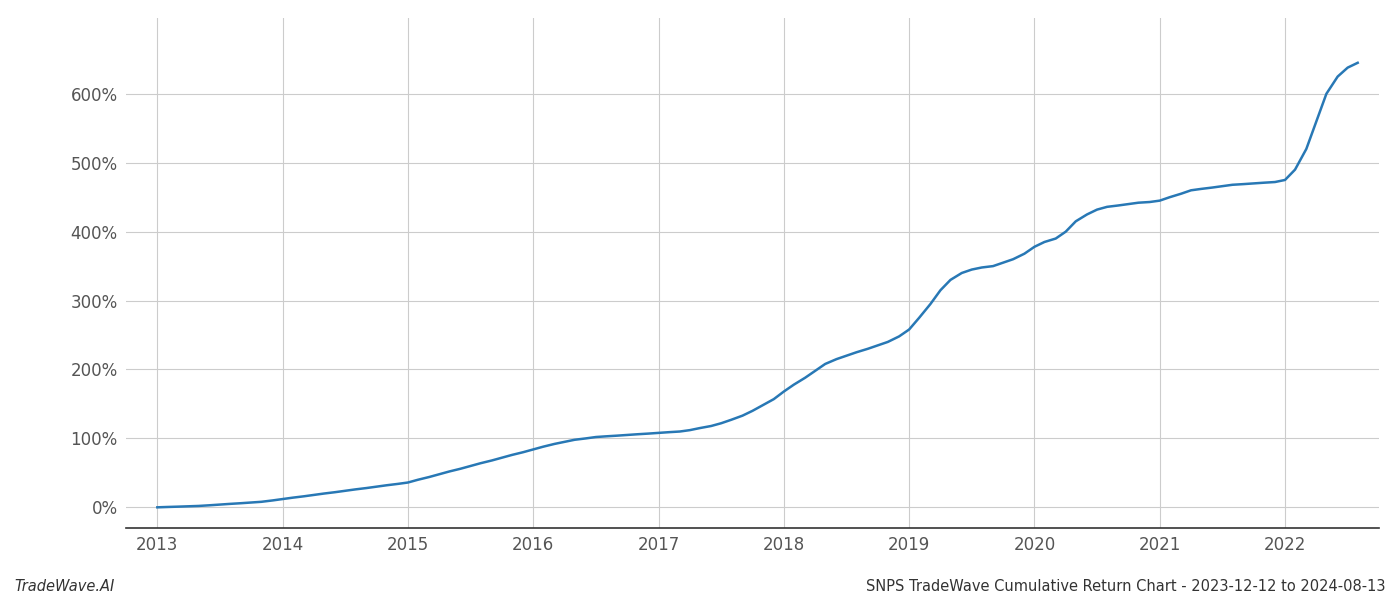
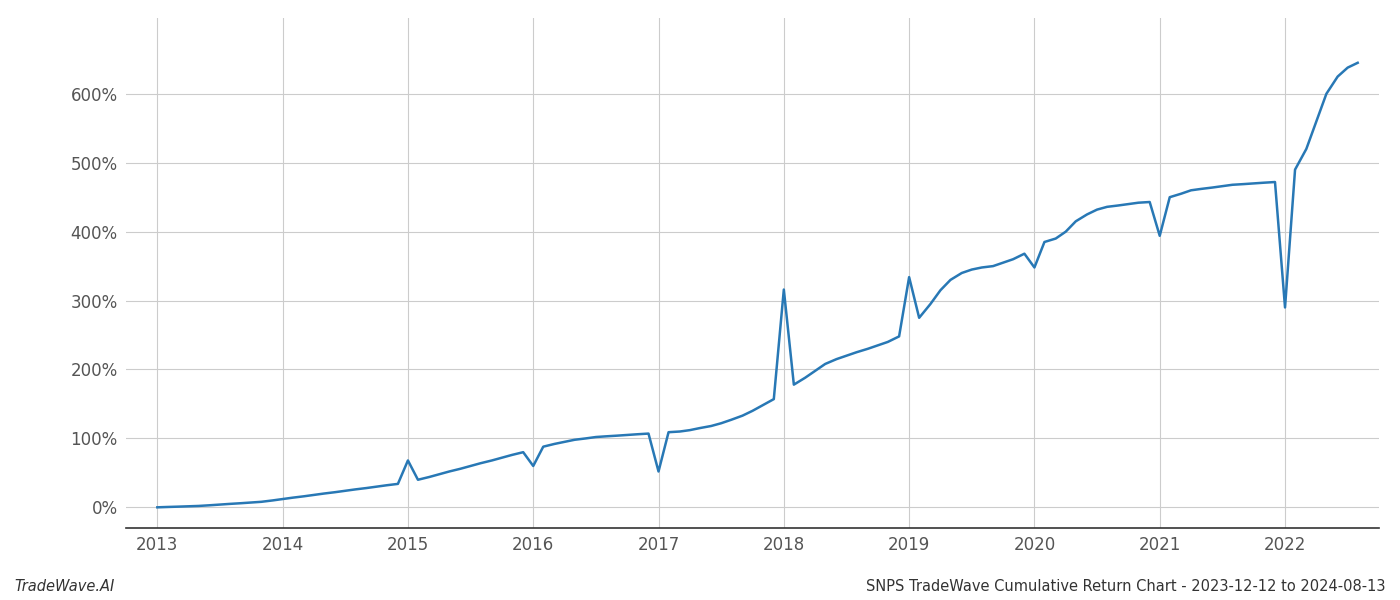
2015: 36% -> 68%
2016: 84% -> 60%
2017: 108% -> 52%
2018: 168% -> 316%
2019: 258% -> 334%
2020: 378% -> 348%
2021: 445% -> 394%
2022: 475% -> 290%
